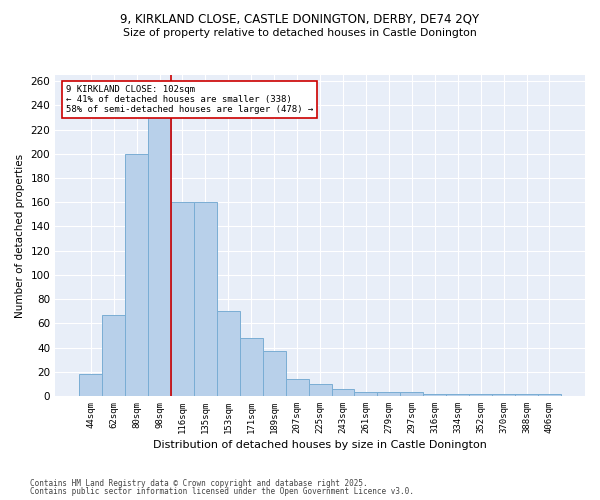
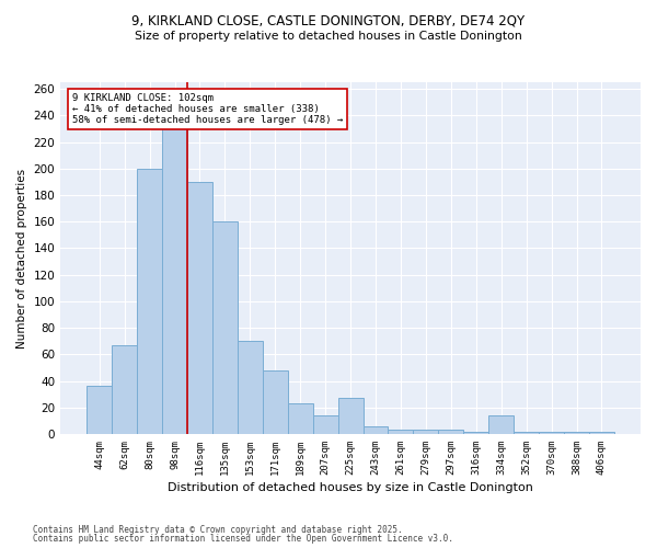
44sqm: 18 -> 36
116sqm: 160 -> 190
189sqm: 37 -> 23
225sqm: 10 -> 27
334sqm: 2 -> 14
